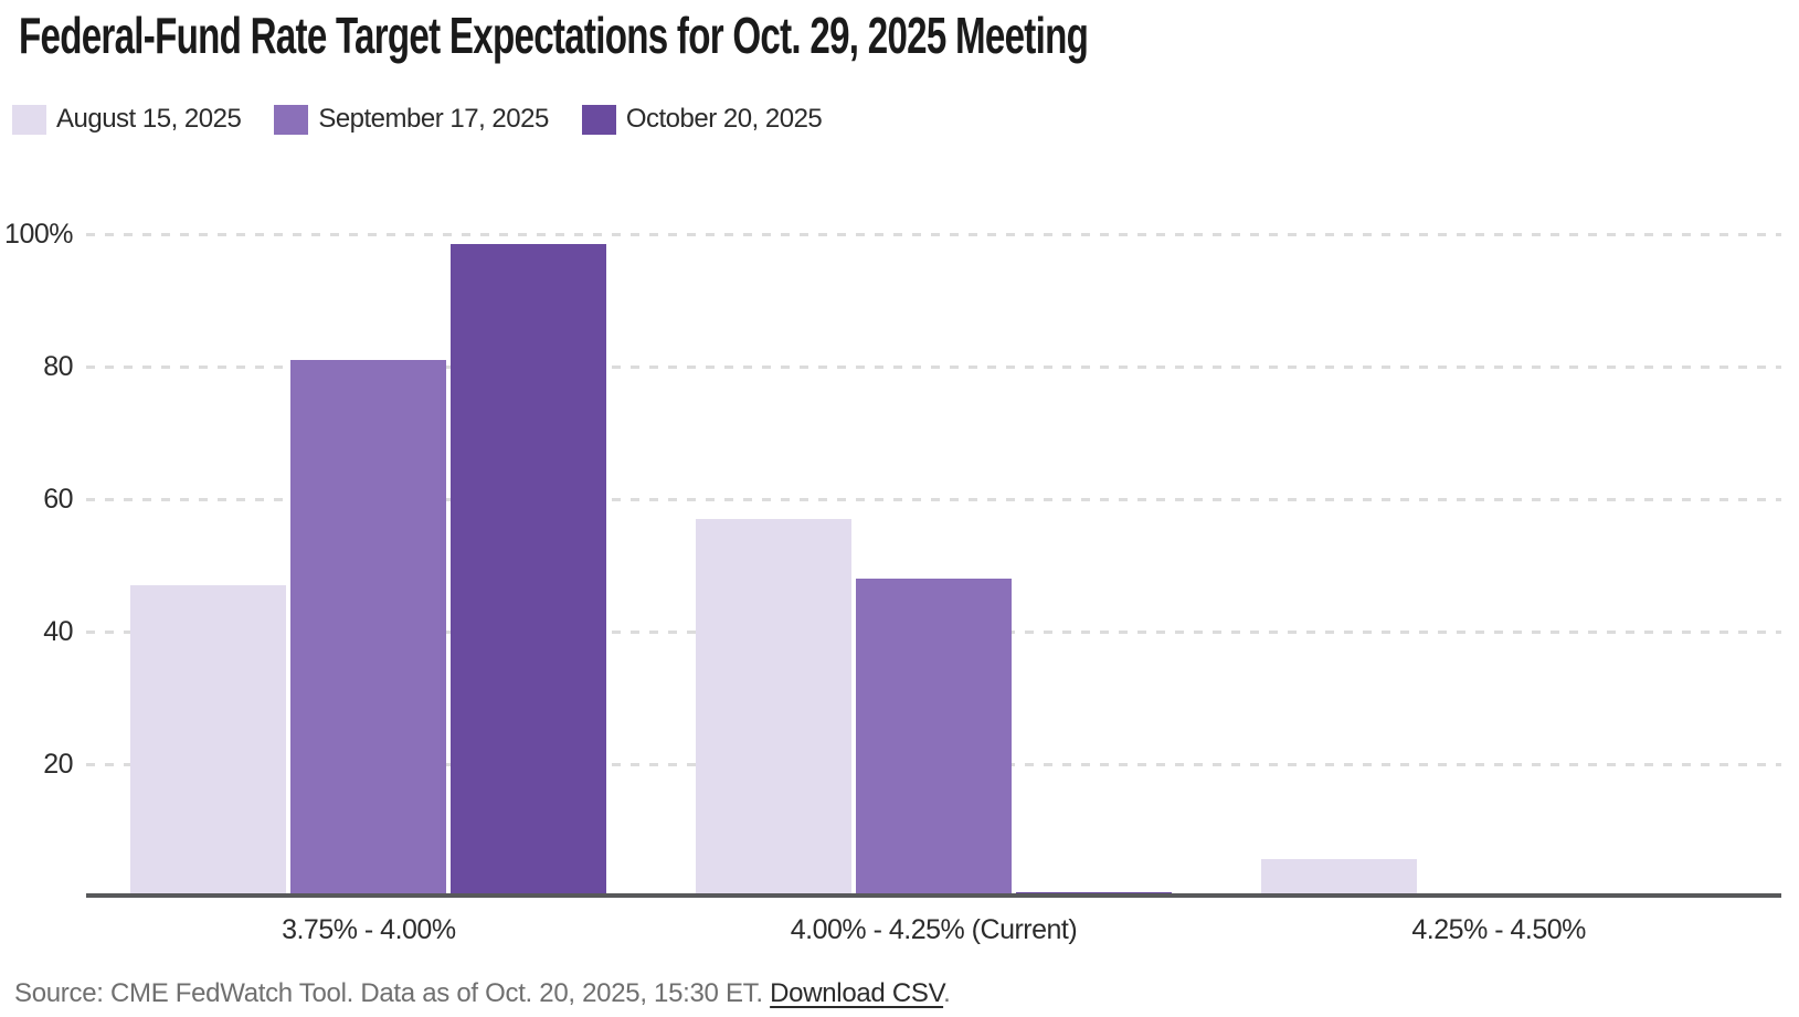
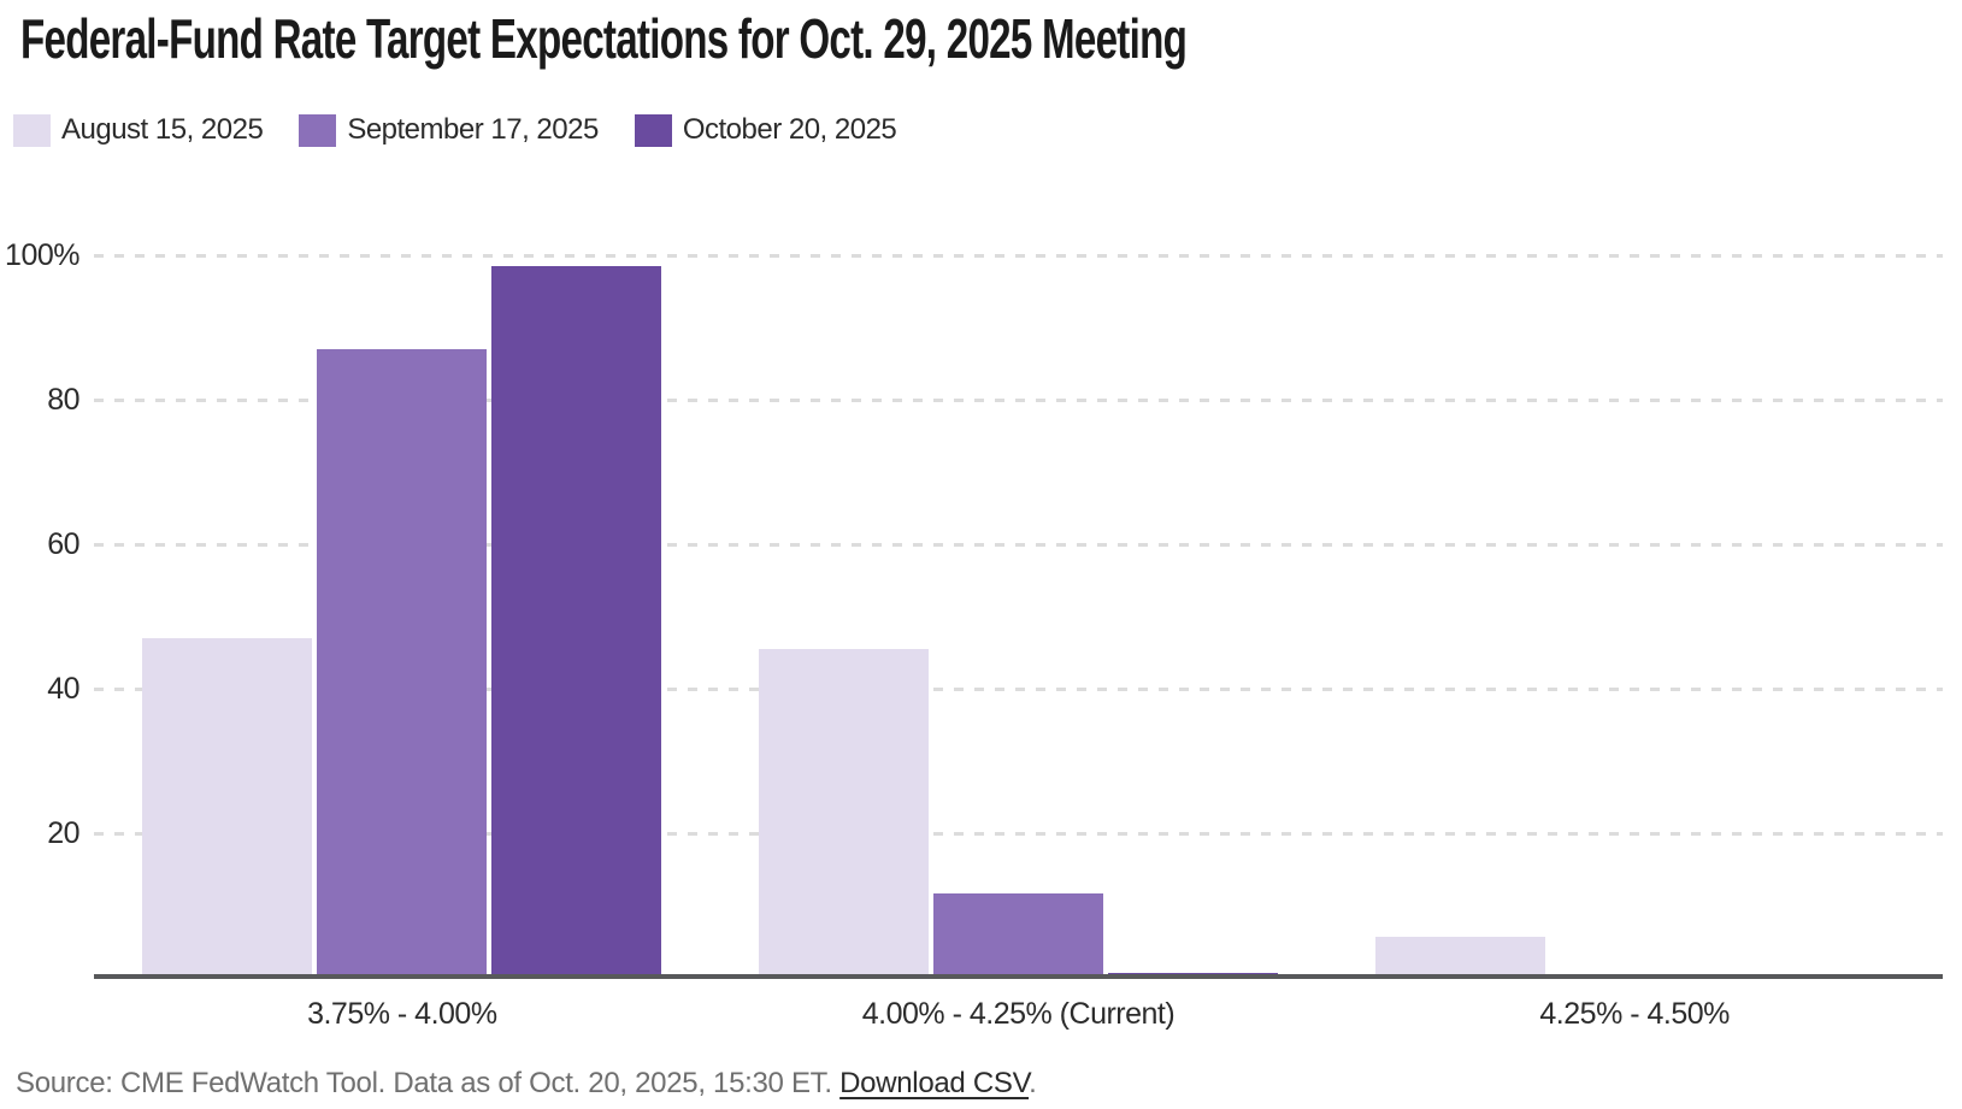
September 17, 2025/3.75% - 4.00%: 81% -> 87%
August 15, 2025/4.00% - 4.25% (Current): 57% -> 46%
September 17, 2025/4.00% - 4.25% (Current): 48% -> 12%
